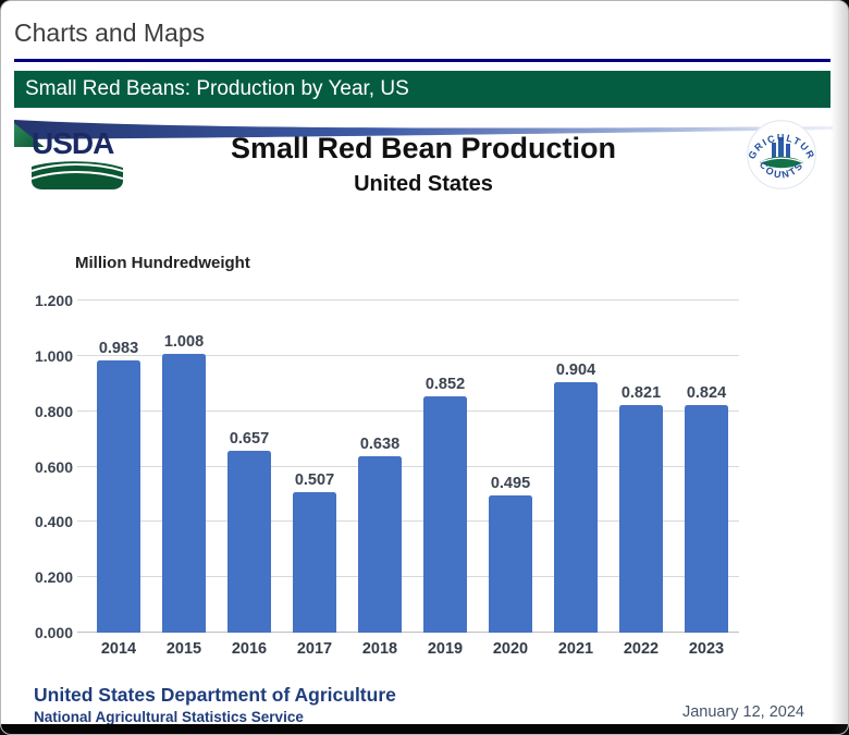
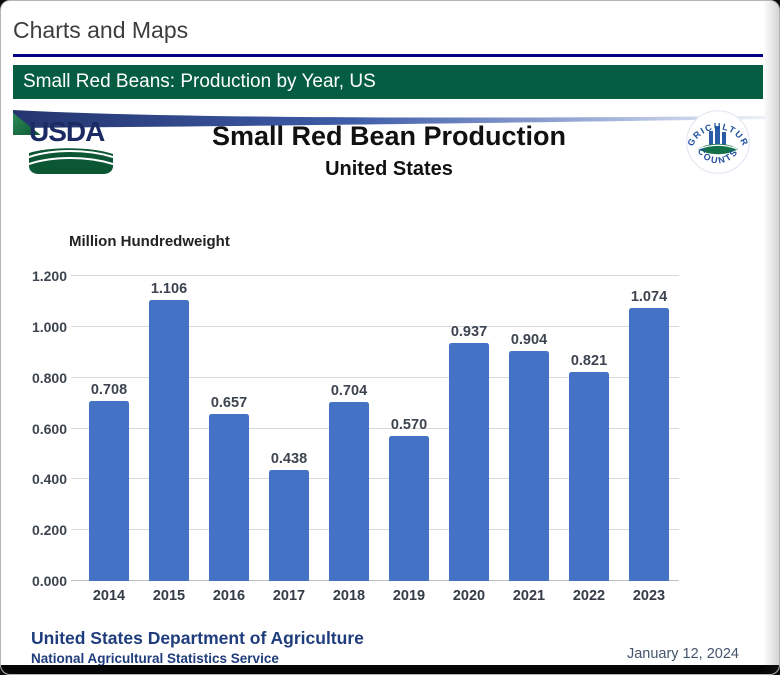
2014: 0.983 -> 0.708
2015: 1.008 -> 1.106
2017: 0.507 -> 0.438
2018: 0.638 -> 0.704
2019: 0.852 -> 0.570
2020: 0.495 -> 0.937
2023: 0.824 -> 1.074
